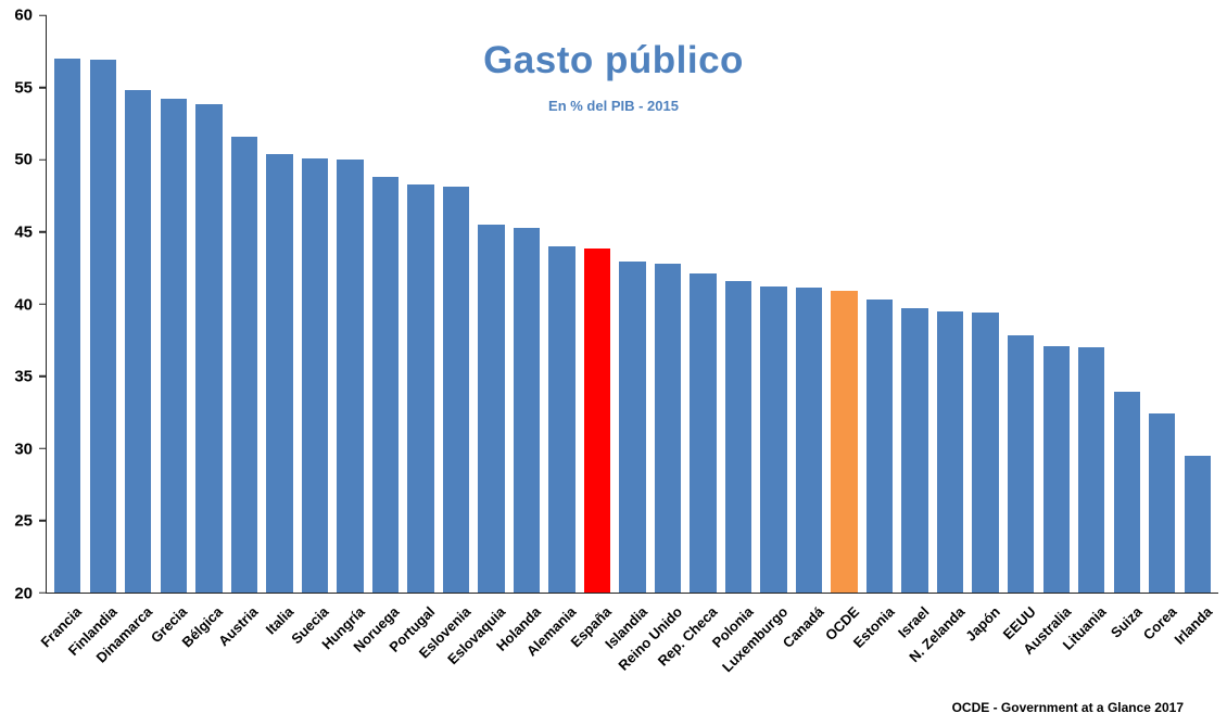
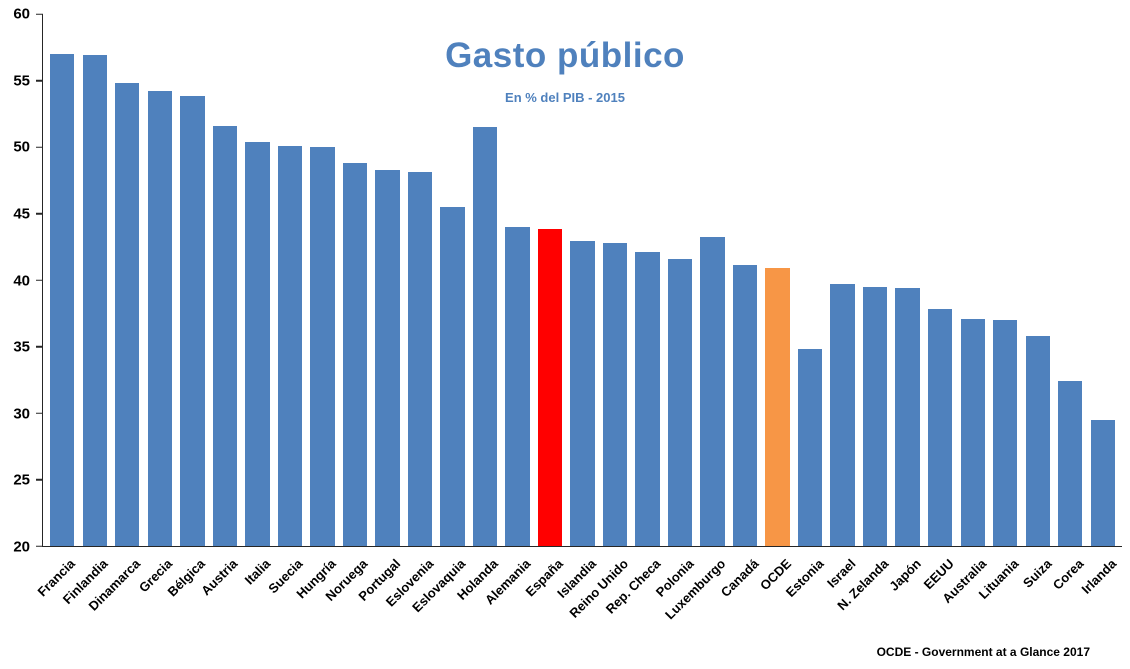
Holanda: 45.3 -> 51.5
Luxemburgo: 41.2 -> 43.2
Estonia: 40.3 -> 34.8
Suiza: 33.9 -> 35.8
